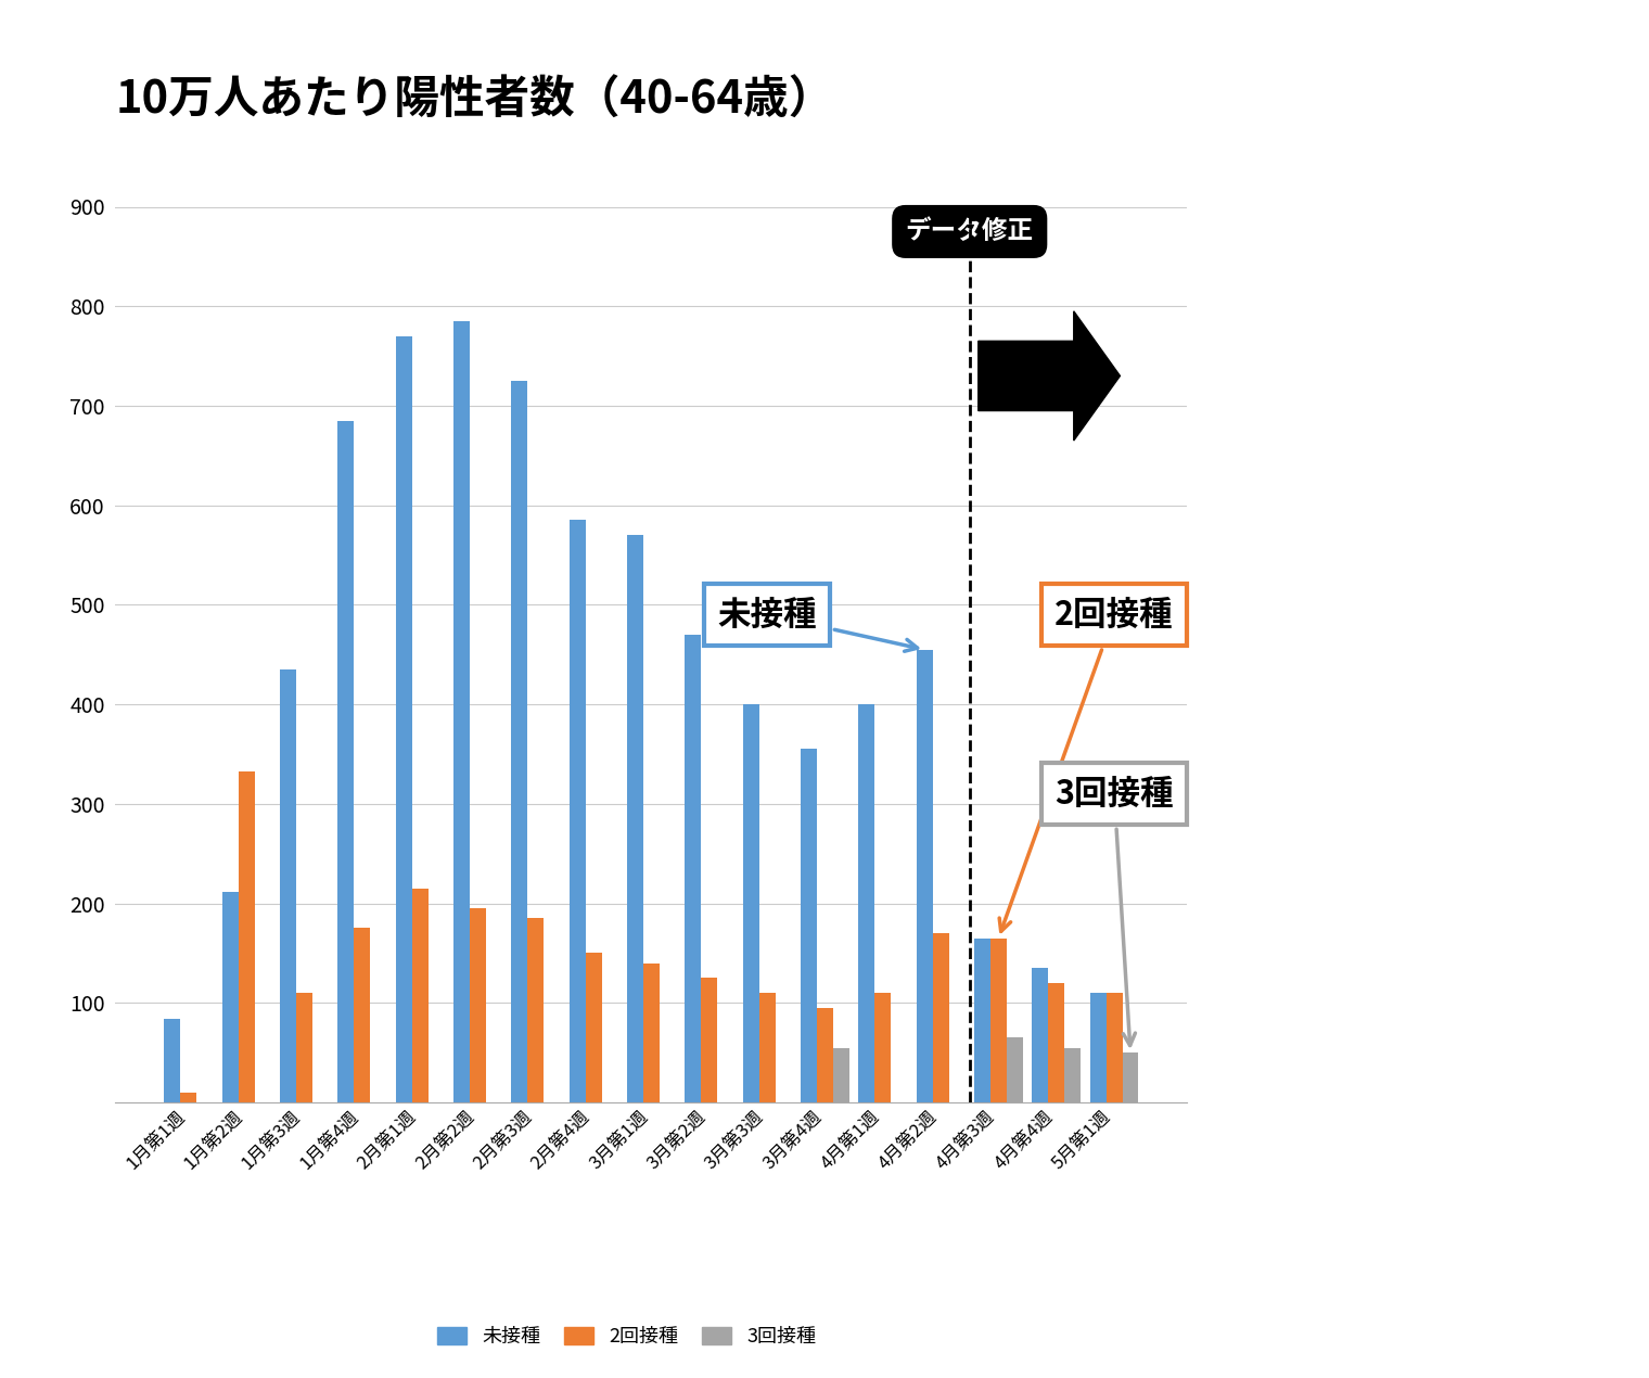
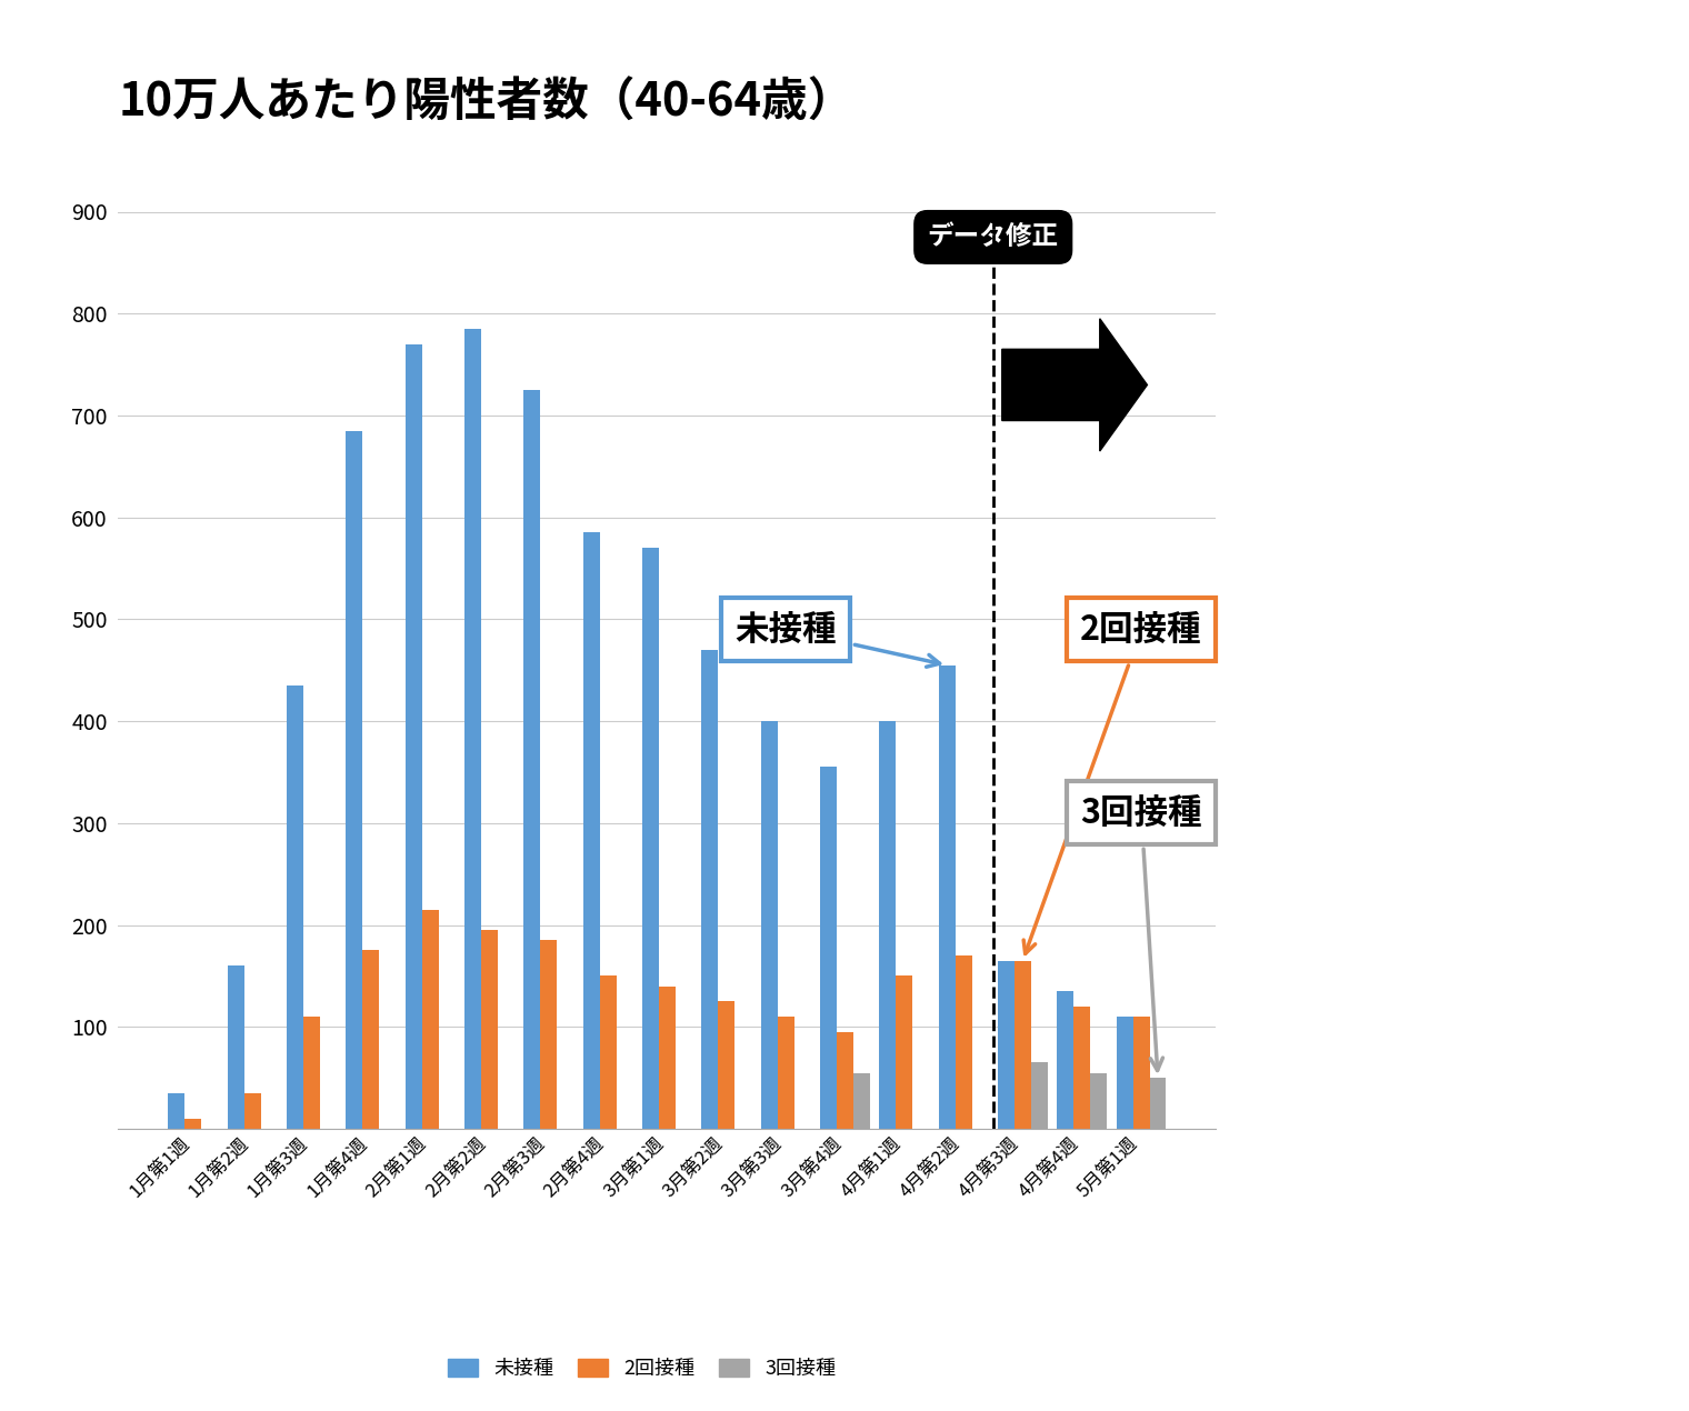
未接種/1月第1週: 84 -> 35
未接種/1月第2週: 212 -> 160
2回接種/1月第2週: 332 -> 35
2回接種/4月第1週: 110 -> 150
